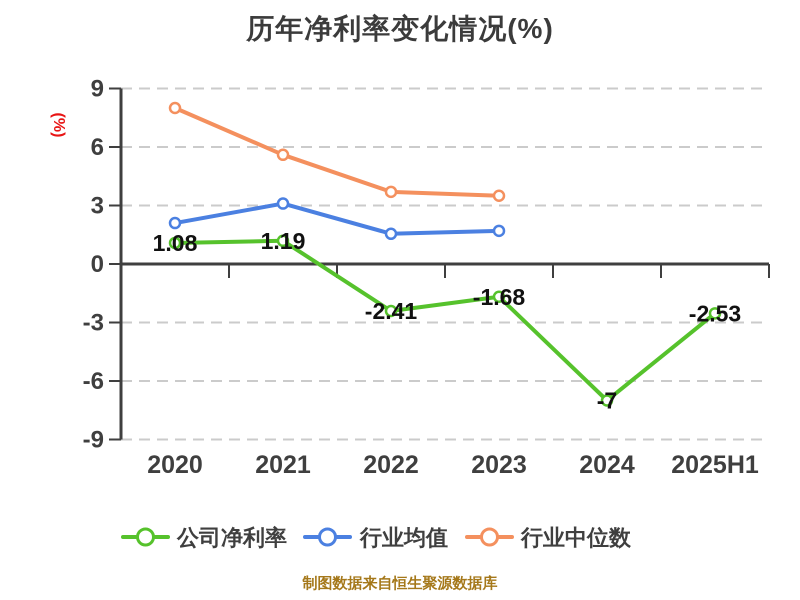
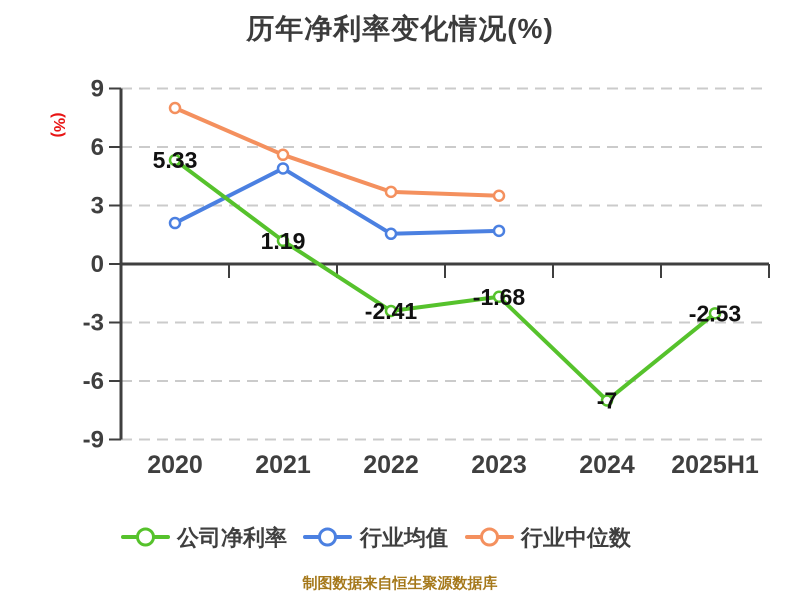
公司净利率/2020: 1.08 -> 5.33
行业均值/2021: 3.1 -> 4.9
